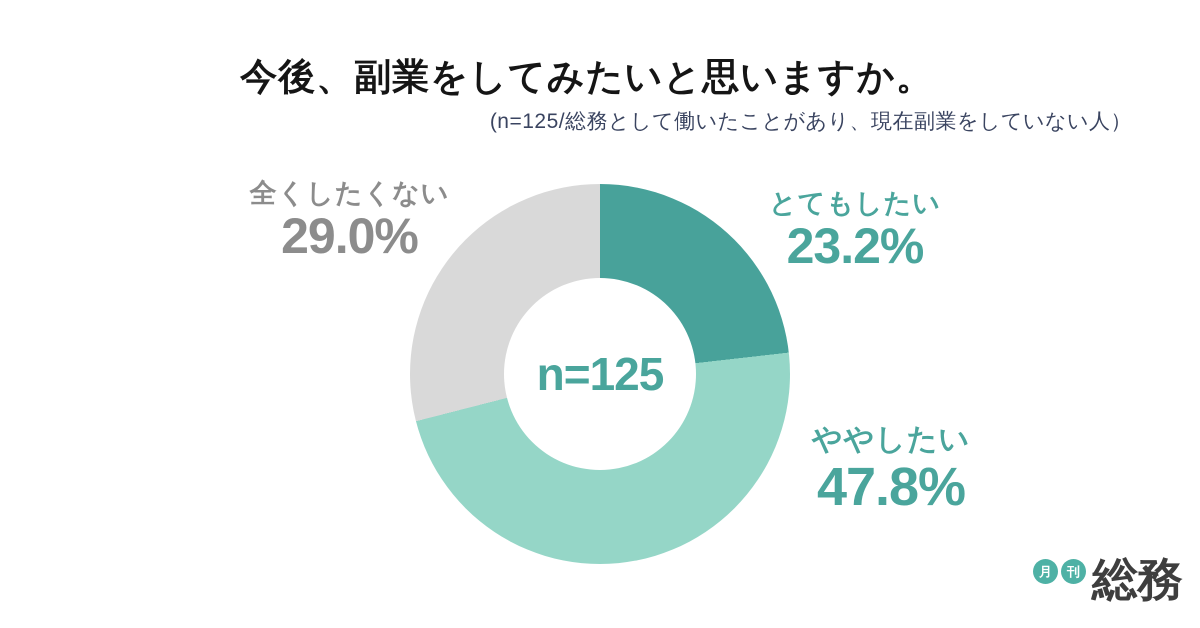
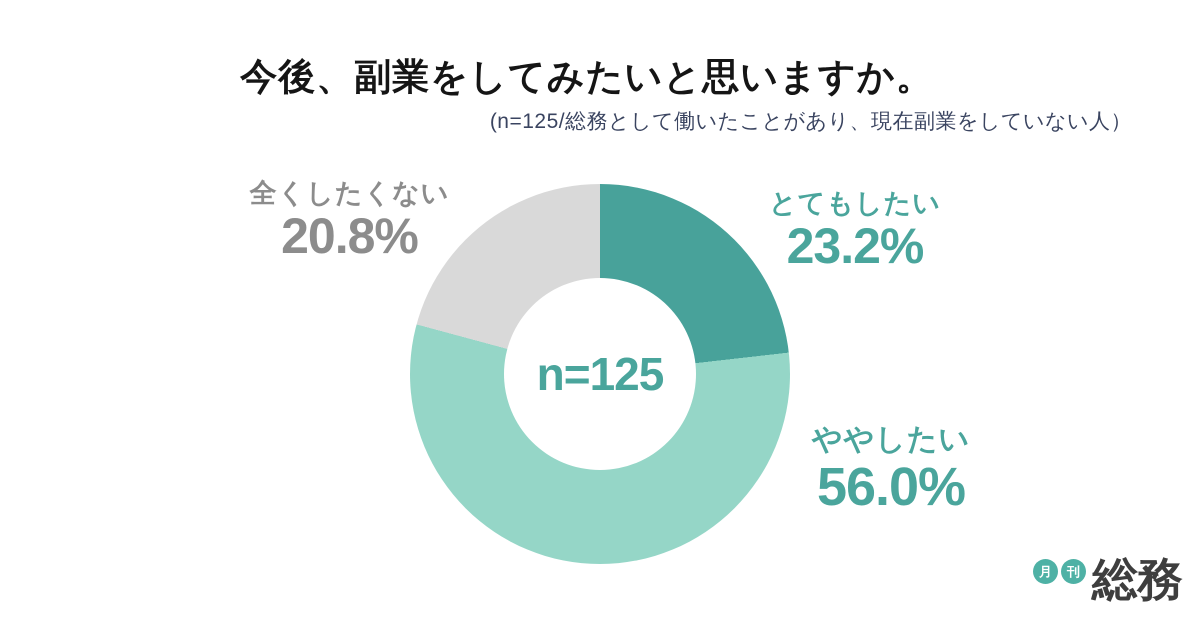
ややしたい: 47.8% -> 56.0%
全くしたくない: 29.0% -> 20.8%
